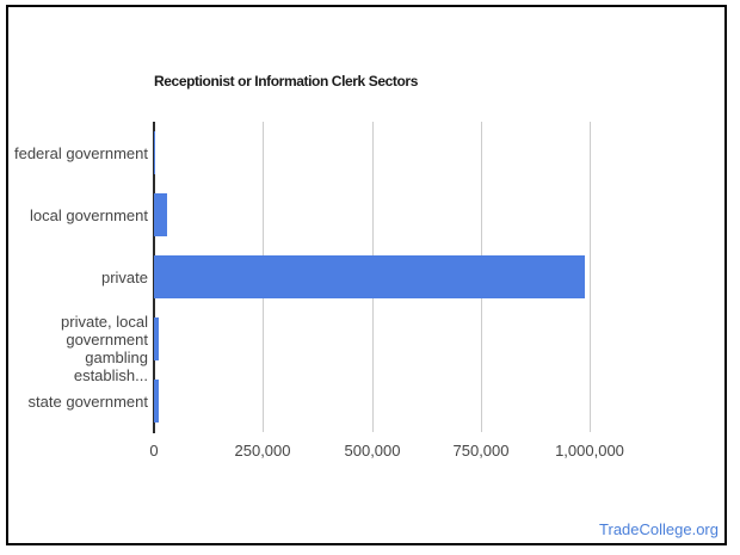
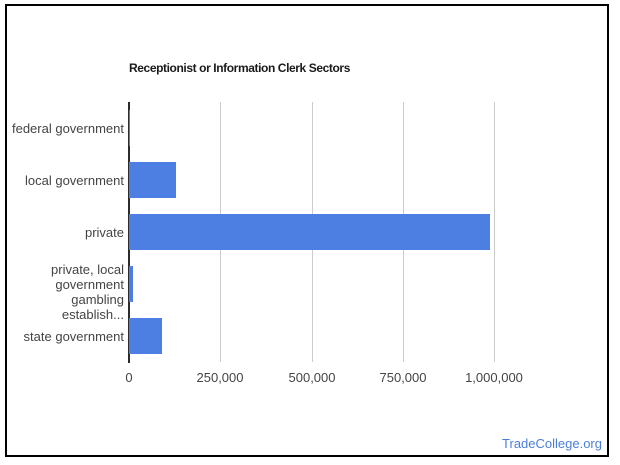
local government: 30000 -> 130000
state government: 10000 -> 90000
